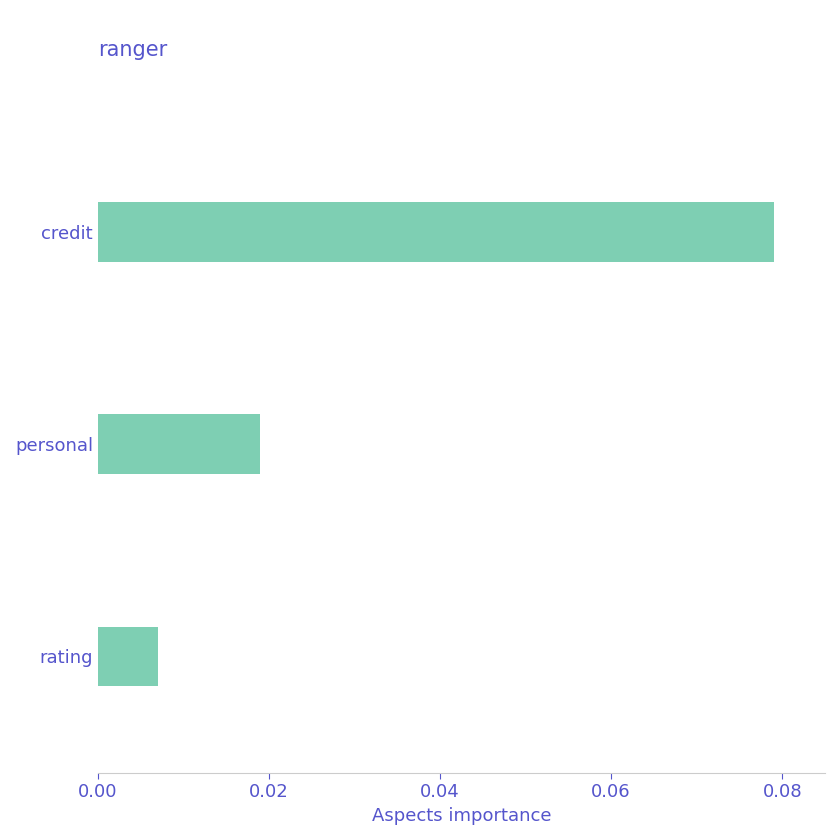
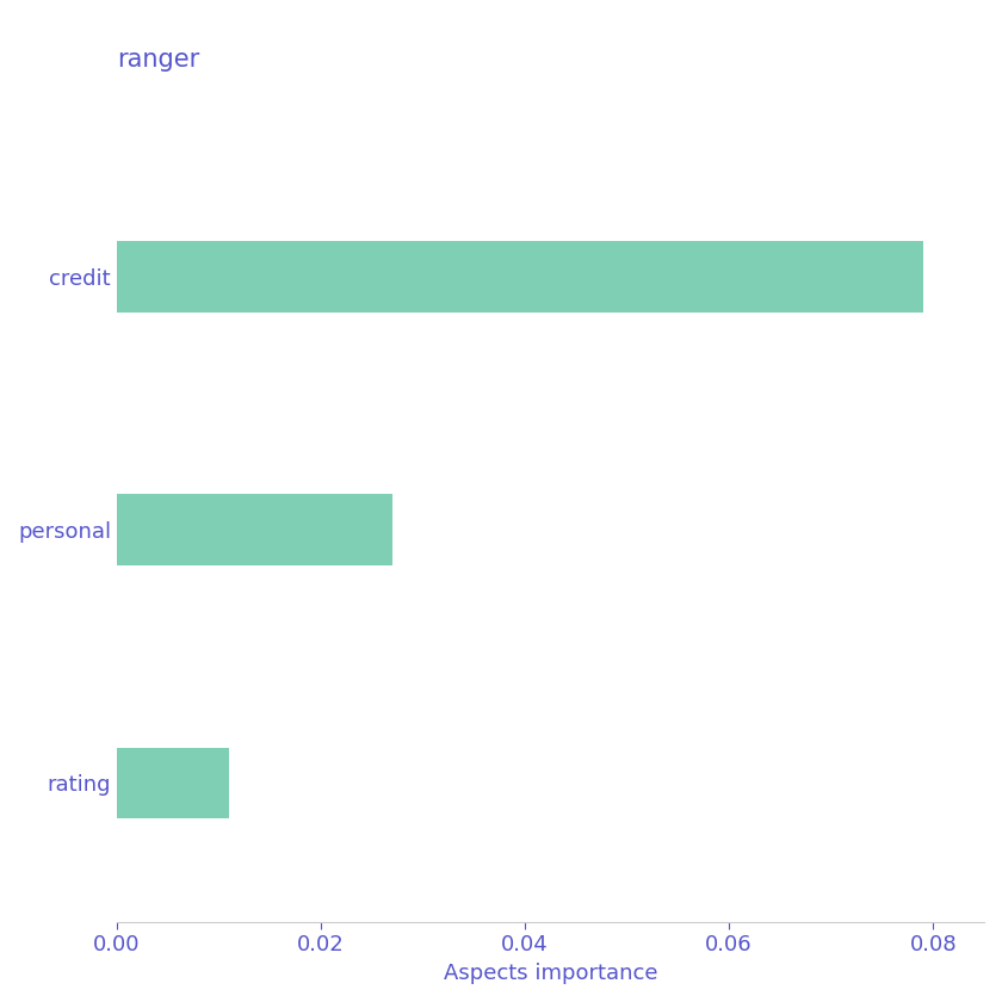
personal: 0.019 -> 0.027
rating: 0.007 -> 0.011
